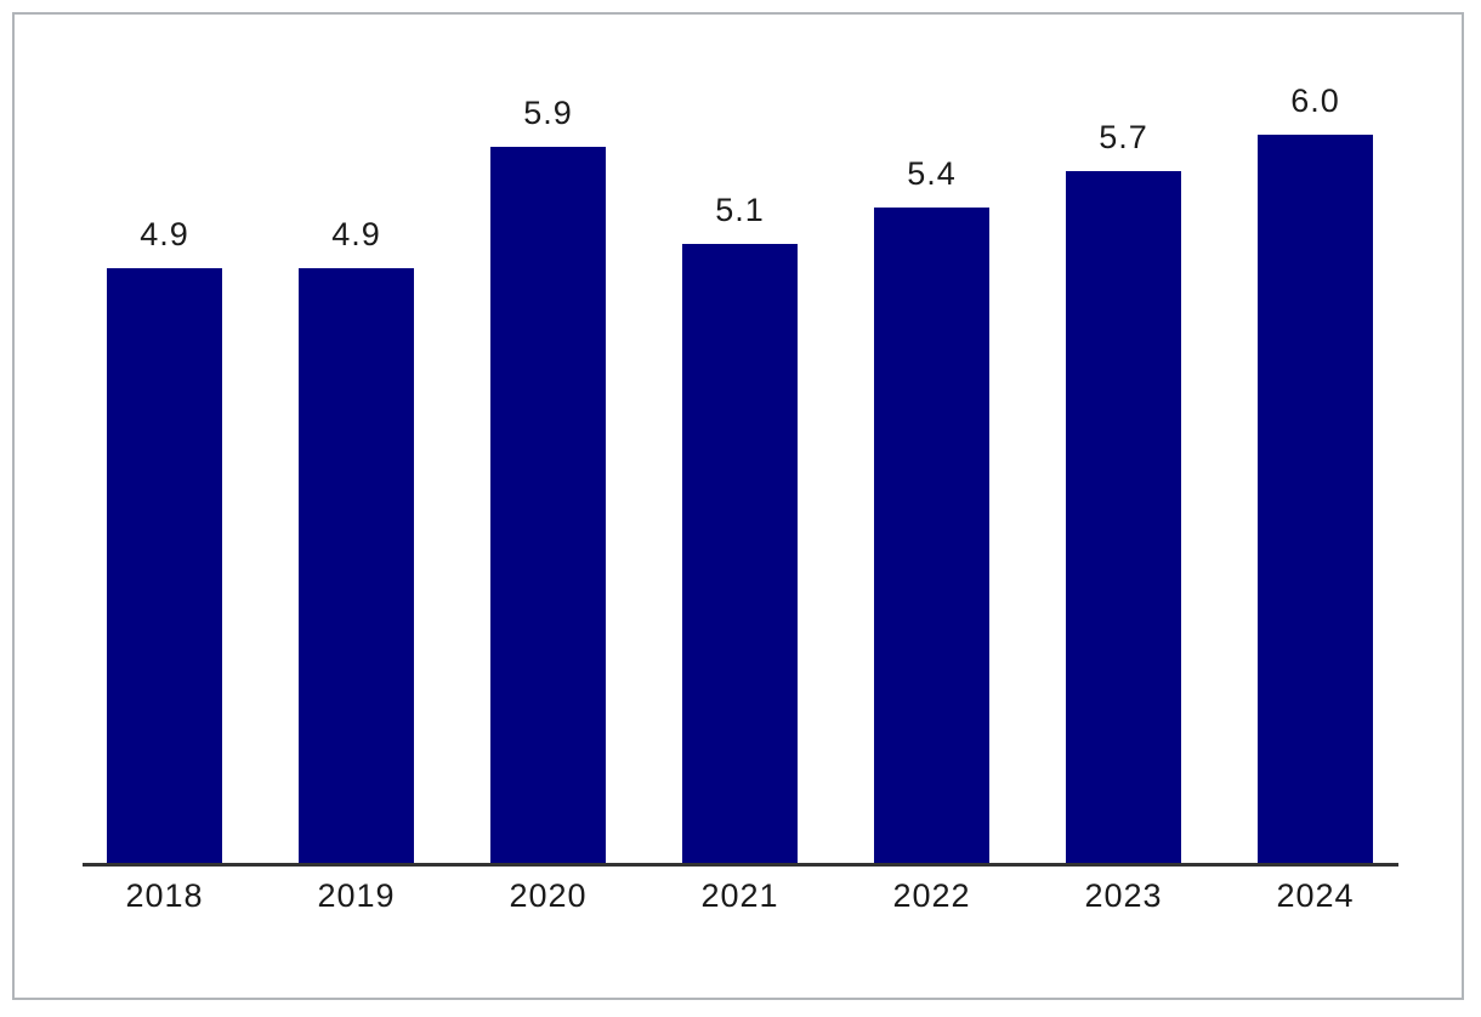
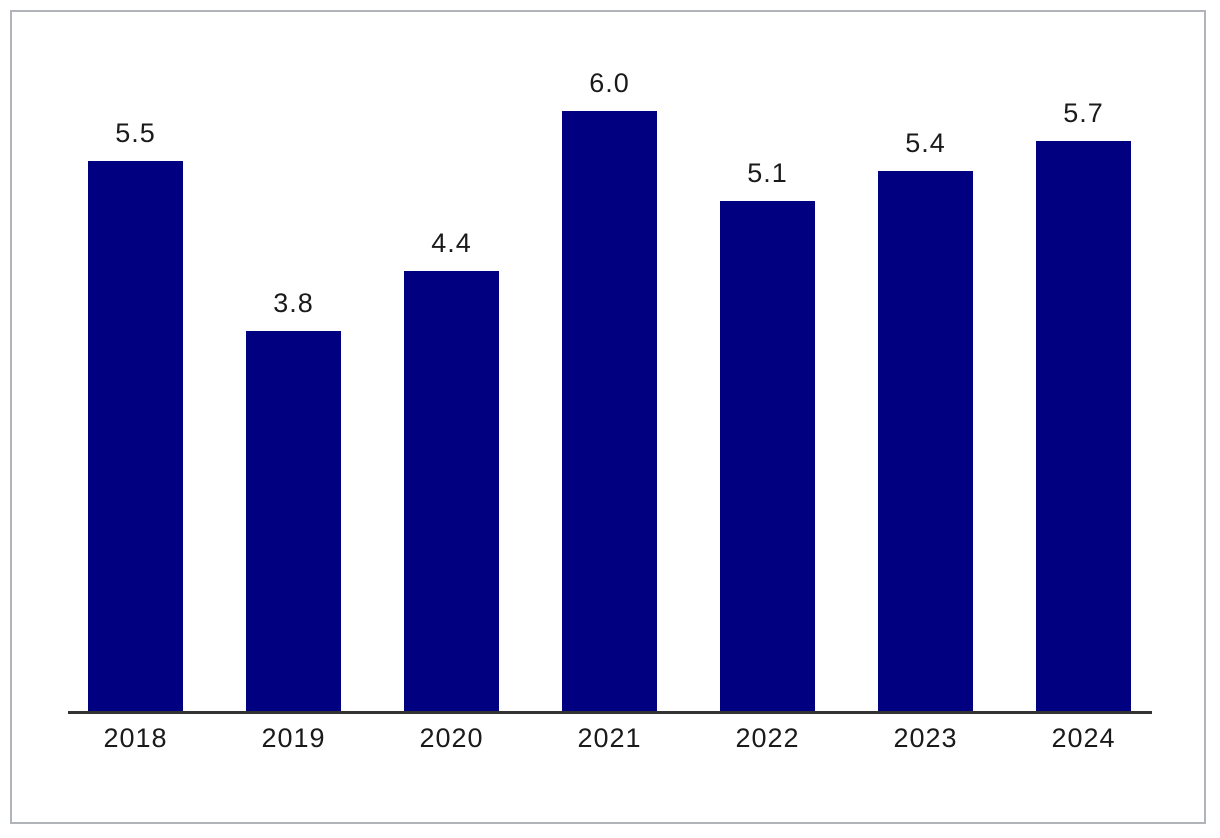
2018: 4.9 -> 5.5
2019: 4.9 -> 3.8
2020: 5.9 -> 4.4
2021: 5.1 -> 6.0
2022: 5.4 -> 5.1
2023: 5.7 -> 5.4
2024: 6.0 -> 5.7
